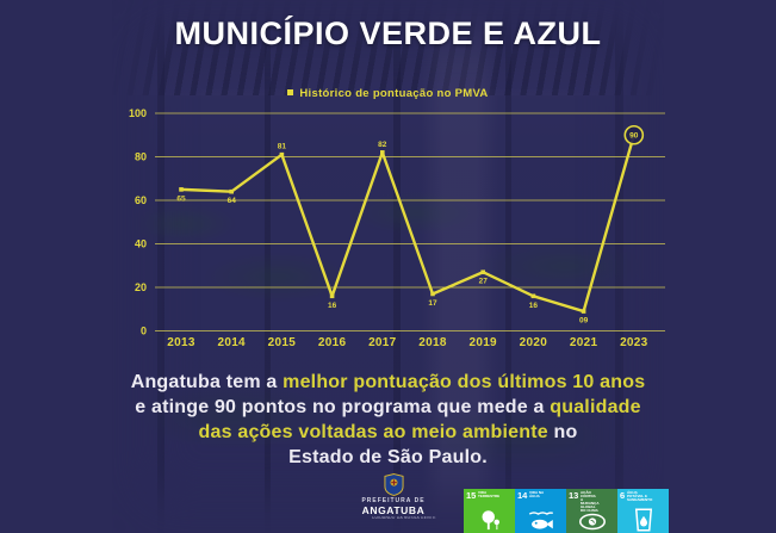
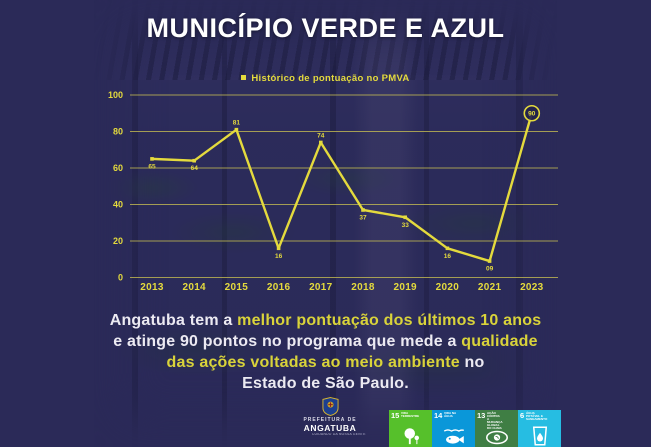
2017: 82 -> 74
2018: 17 -> 37
2019: 27 -> 33
